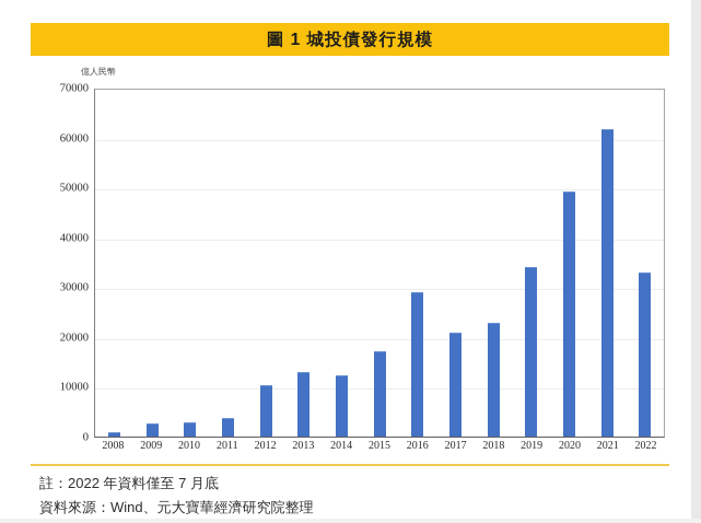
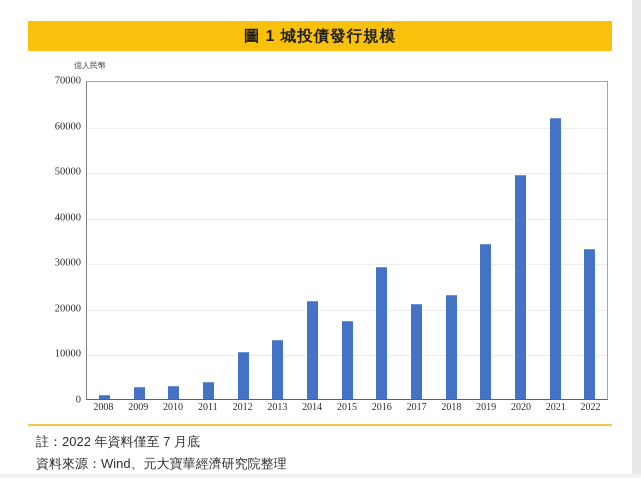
2014: 12000 -> 21000
